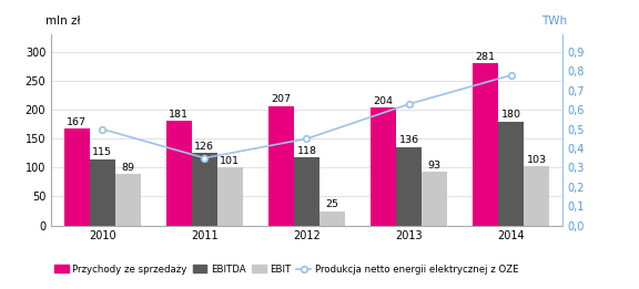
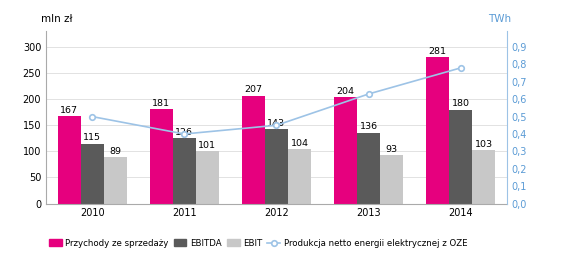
Produkcja netto energii elektrycznej z OZE/2011: 0,35 -> 0,40
EBITDA/2012: 118 -> 143
EBIT/2012: 25 -> 104
